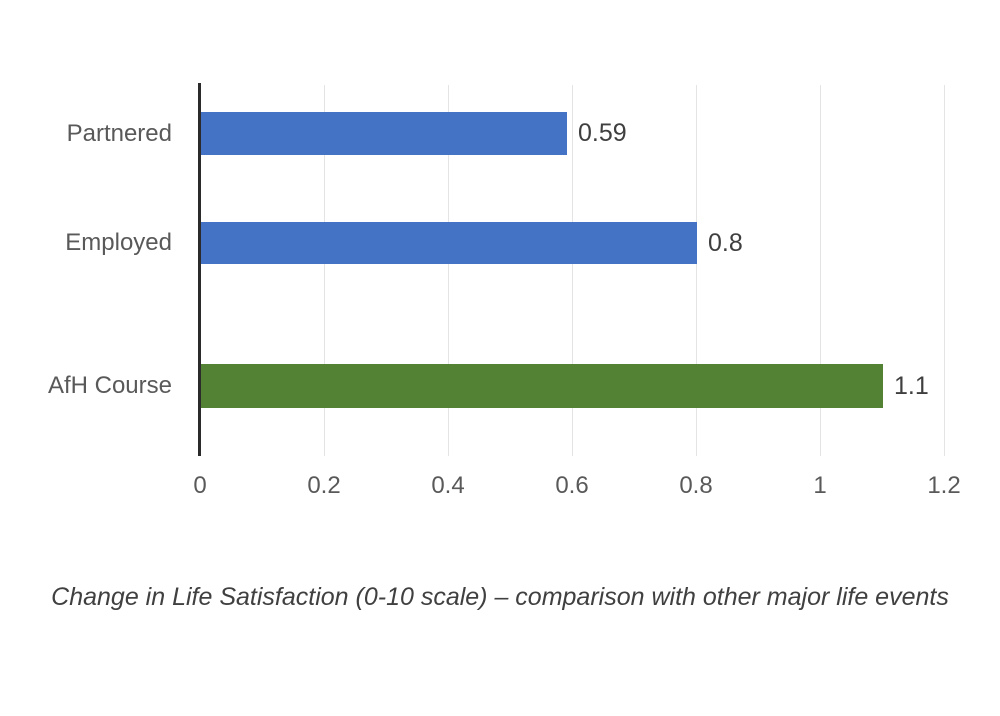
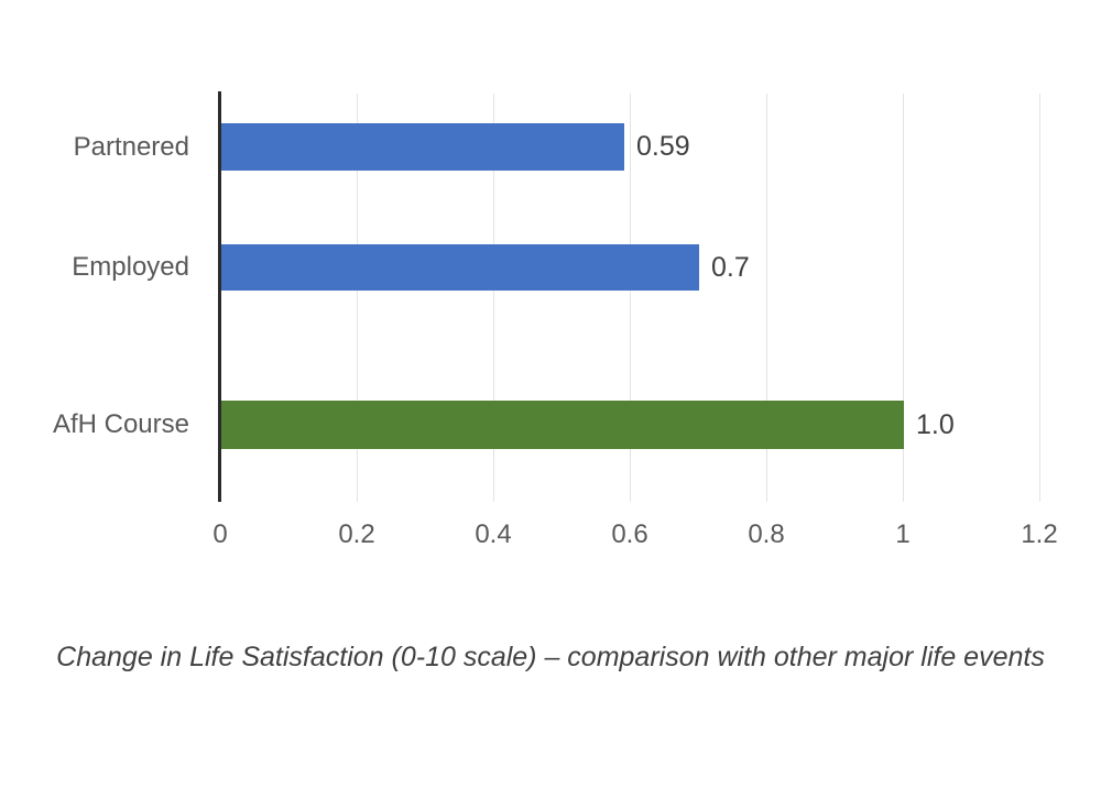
Employed: 0.8 -> 0.7
AfH Course: 1.1 -> 1.0
